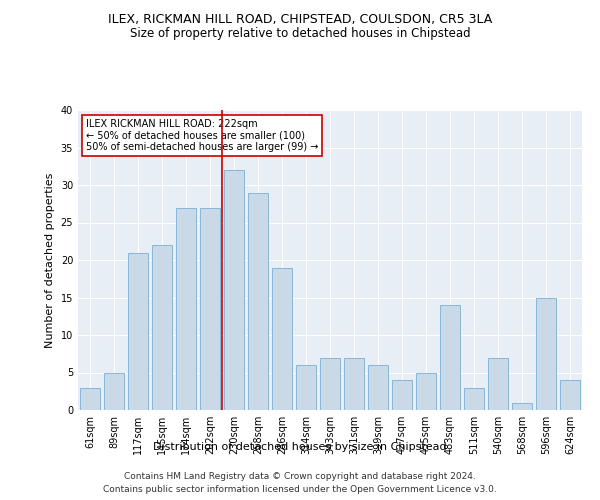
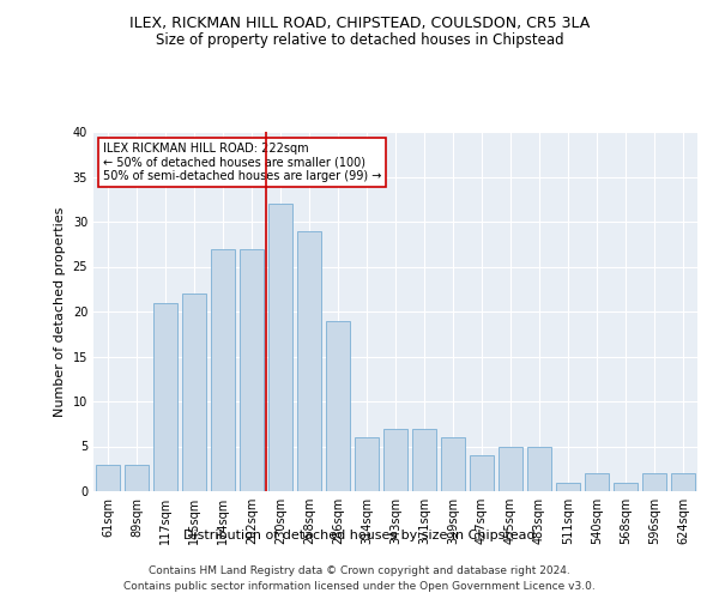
89sqm: 5 -> 3
483sqm: 14 -> 5
511sqm: 3 -> 1
540sqm: 7 -> 2
596sqm: 15 -> 2
624sqm: 4 -> 2
